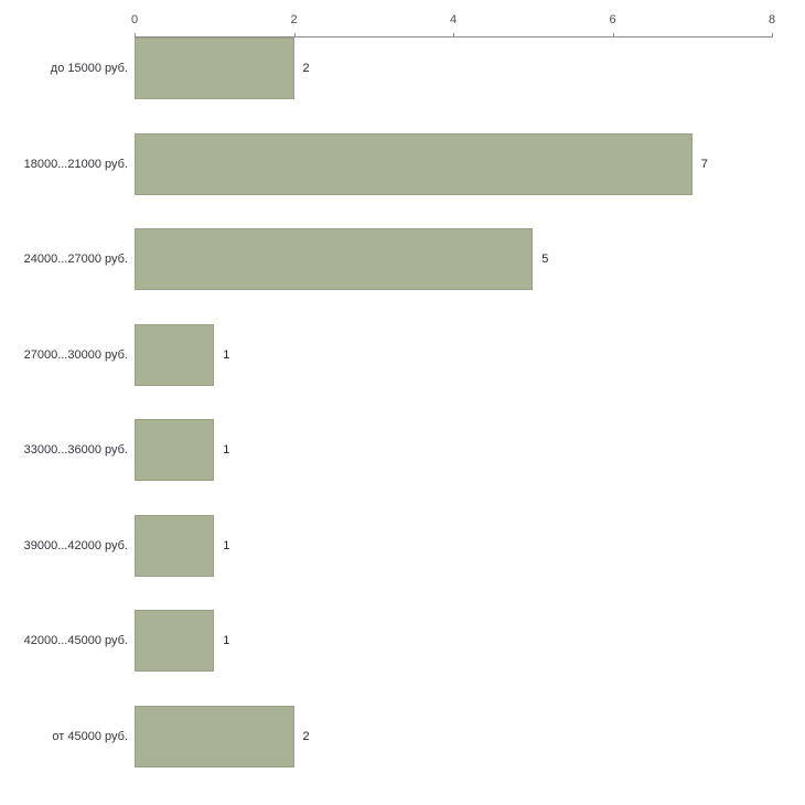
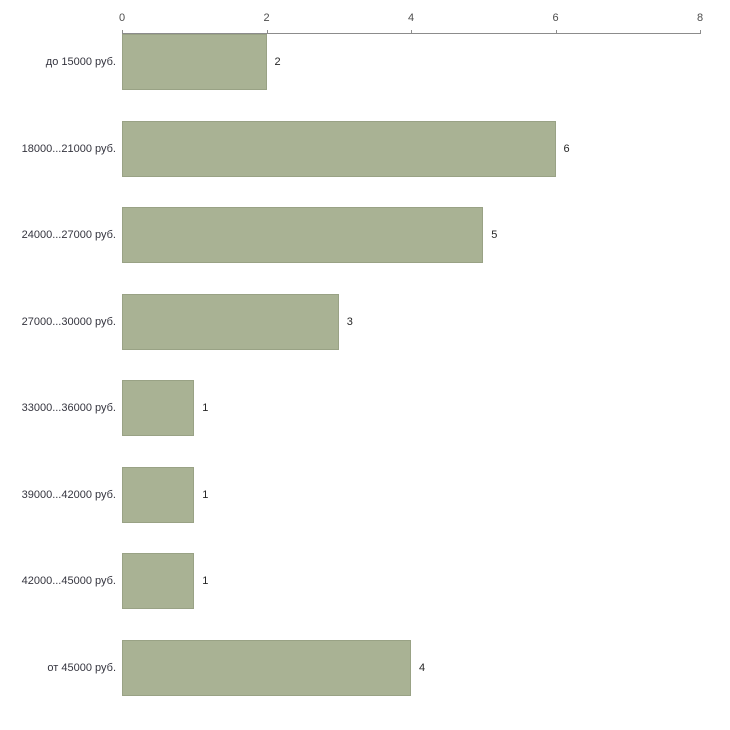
18000...21000 руб.: 7 -> 6
27000...30000 руб.: 1 -> 3
от 45000 руб.: 2 -> 4
